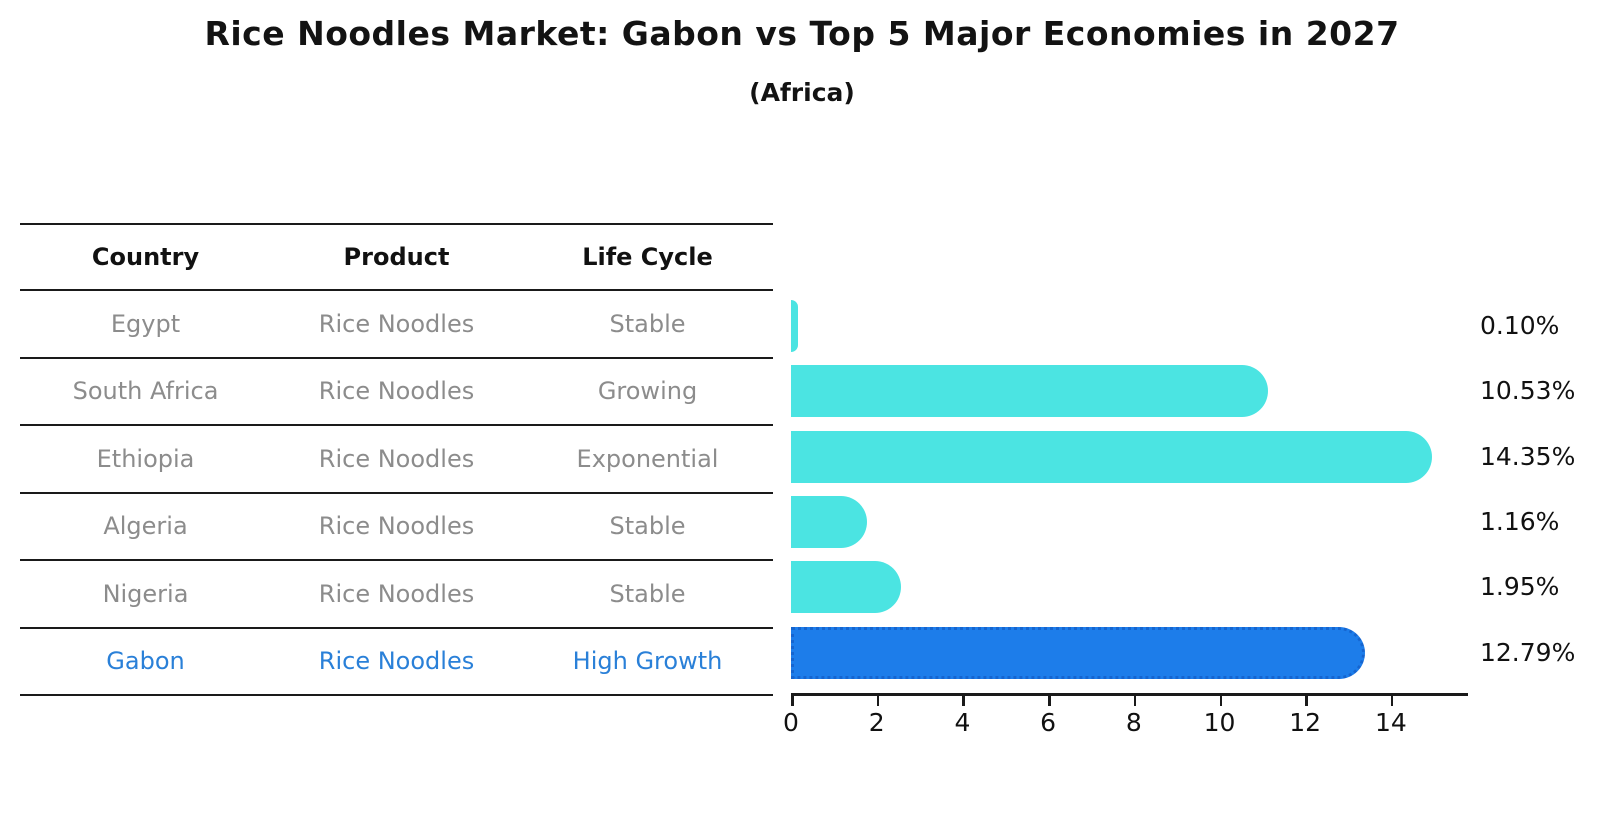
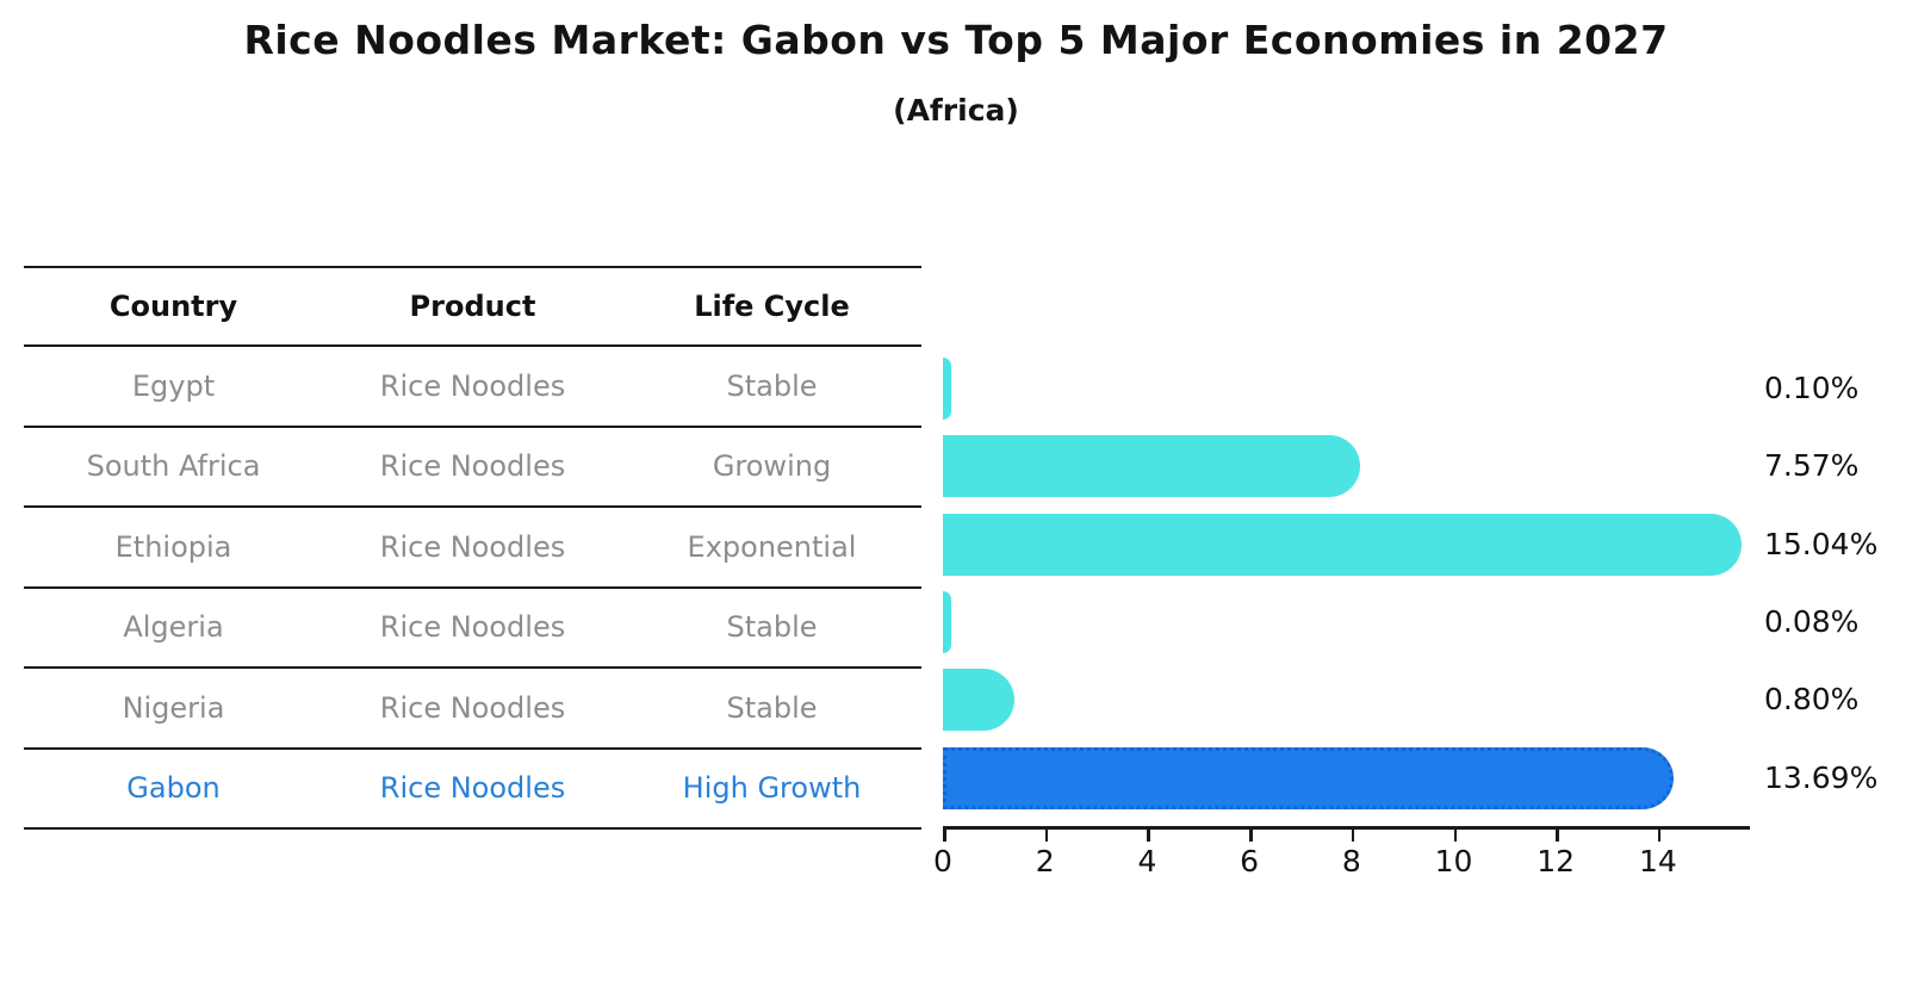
South Africa: 10.53% -> 7.57%
Ethiopia: 14.35% -> 15.04%
Algeria: 1.16% -> 0.08%
Nigeria: 1.95% -> 0.80%
Gabon: 12.79% -> 13.69%
